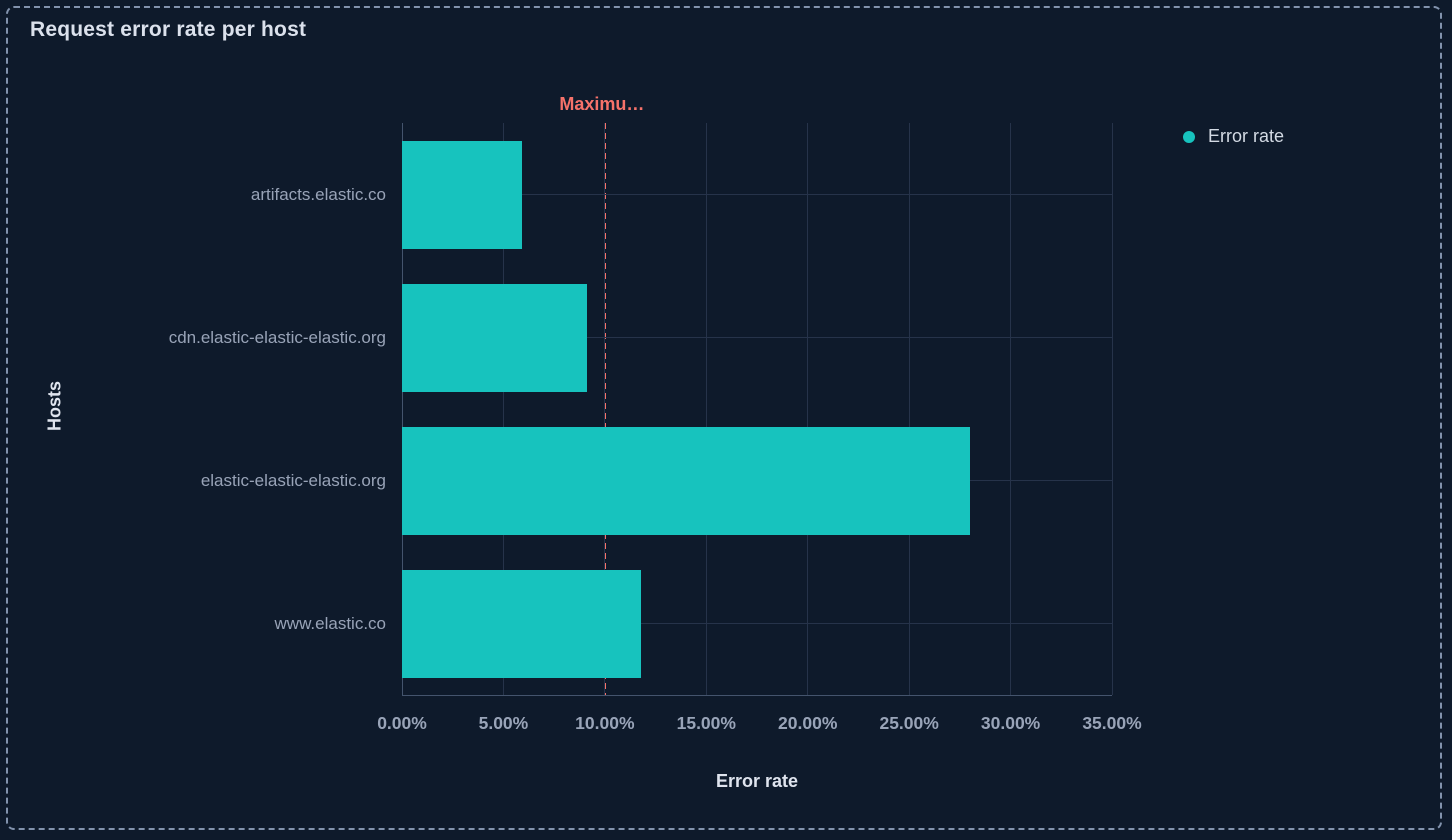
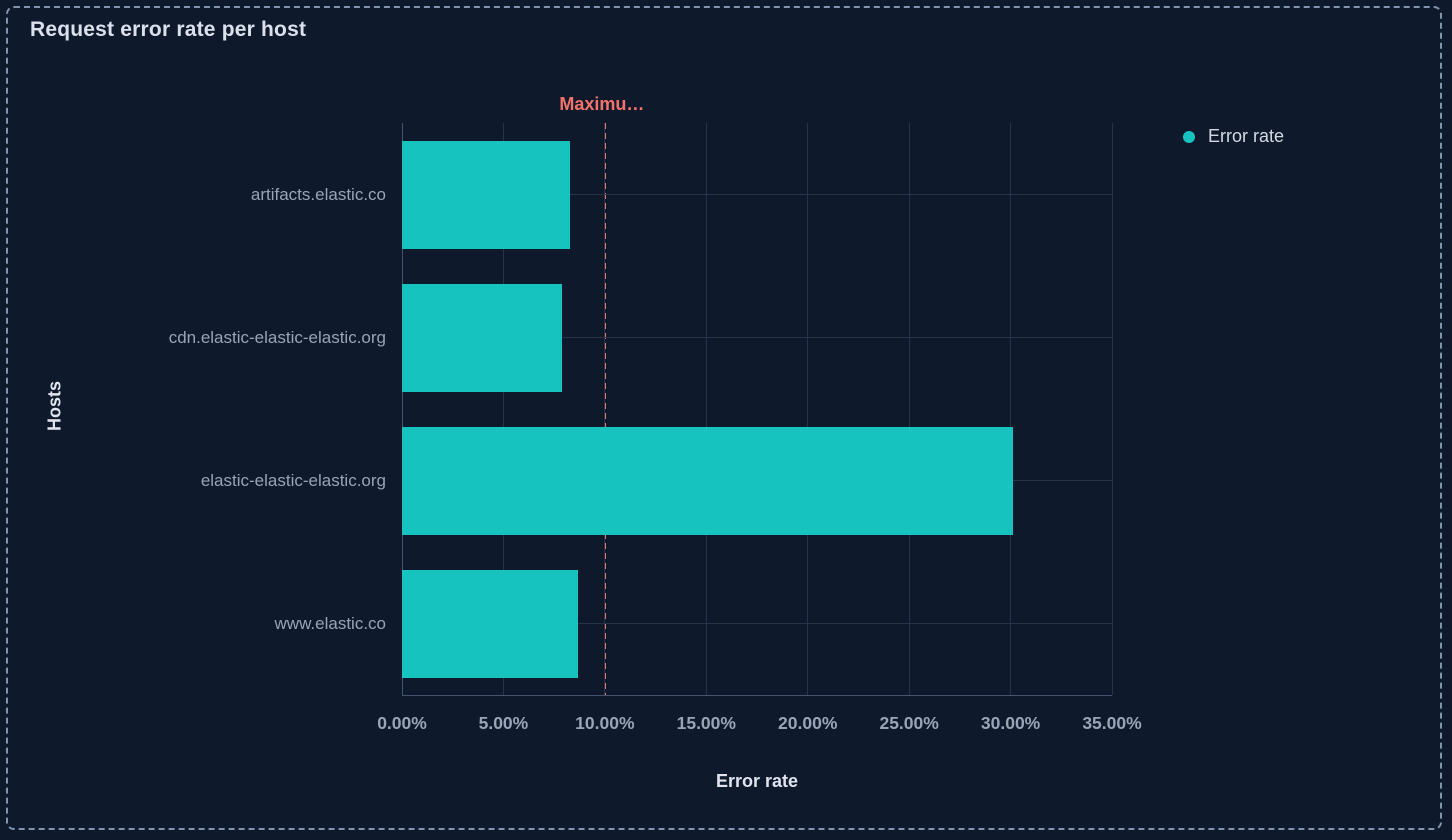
artifacts.elastic.co: 5.9% -> 8.3%
cdn.elastic-elastic-elastic.org: 9.1% -> 7.9%
elastic-elastic-elastic.org: 28.0% -> 30.1%
www.elastic.co: 11.8% -> 8.7%
